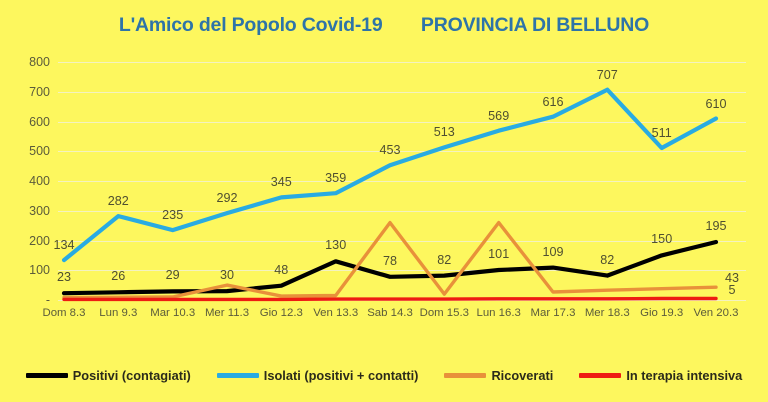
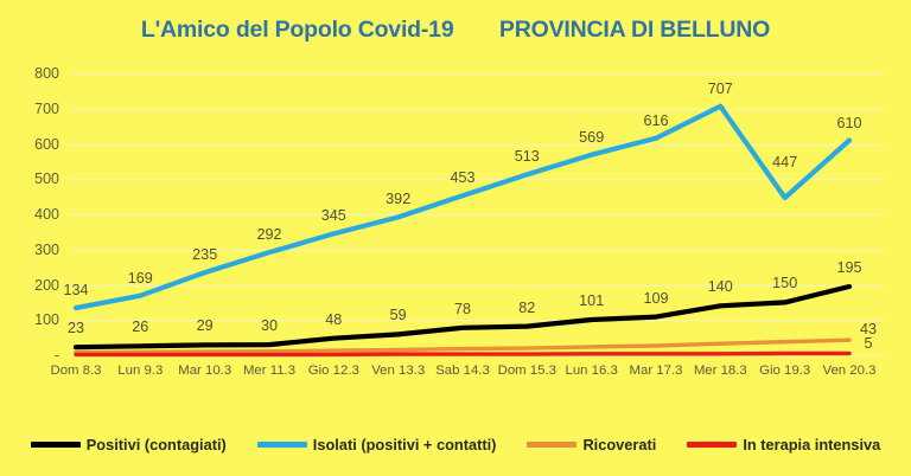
Isolati (positivi + contatti)/Lun 9.3: 282 -> 169
Ricoverati/Mer 11.3: 50 -> 10
Positivi (contagiati)/Ven 13.3: 130 -> 59
Isolati (positivi + contatti)/Ven 13.3: 359 -> 392
Ricoverati/Sab 14.3: 260 -> 20
Ricoverati/Lun 16.3: 260 -> 20
Positivi (contagiati)/Mer 18.3: 82 -> 140
Isolati (positivi + contatti)/Gio 19.3: 511 -> 447
